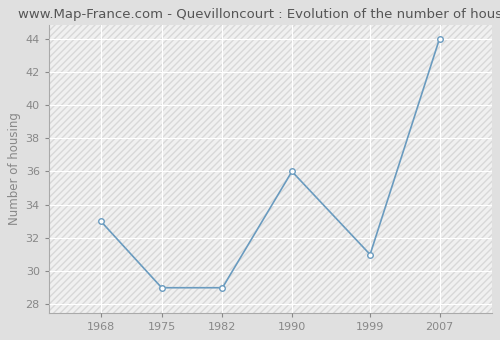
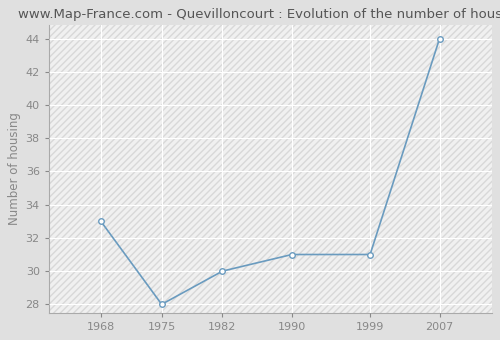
1975: 29 -> 28
1982: 29 -> 30
1990: 36 -> 31
